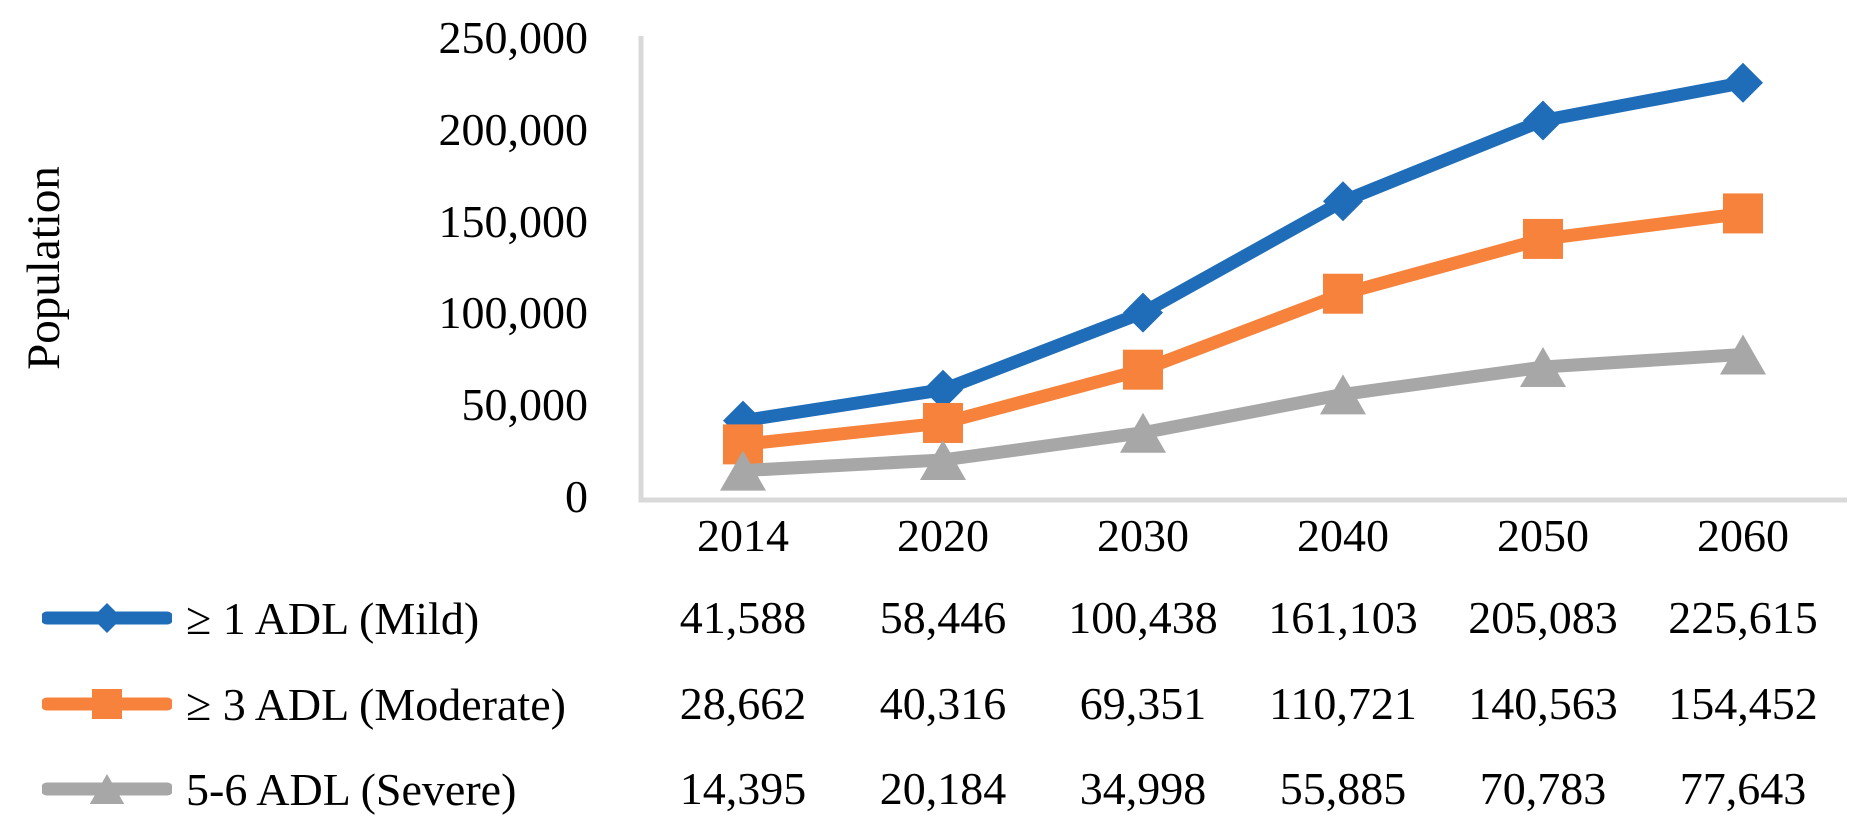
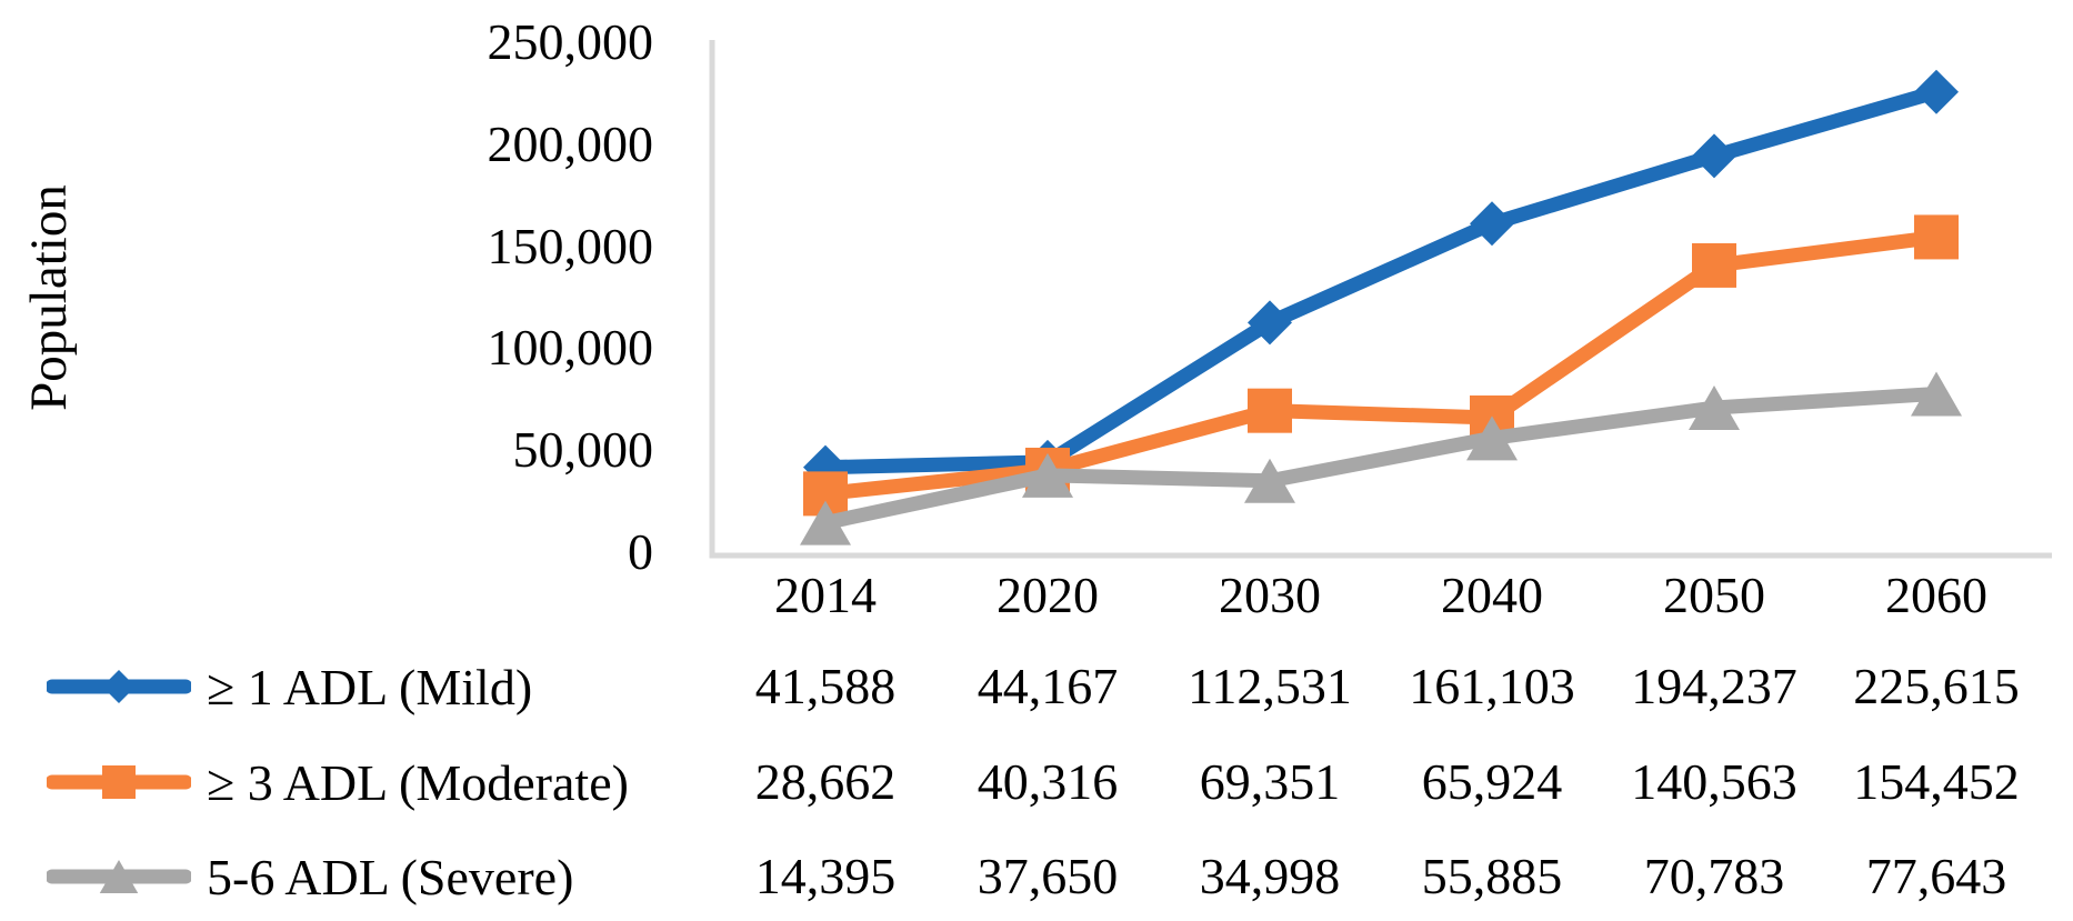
≥ 1 ADL (Mild)/2020: 58,446 -> 44,167
5-6 ADL (Severe)/2020: 20,184 -> 37,650
≥ 1 ADL (Mild)/2030: 100,438 -> 112,531
≥ 3 ADL (Moderate)/2040: 110,721 -> 65,924
≥ 1 ADL (Mild)/2050: 205,083 -> 194,237
